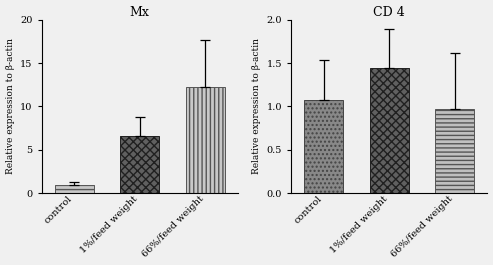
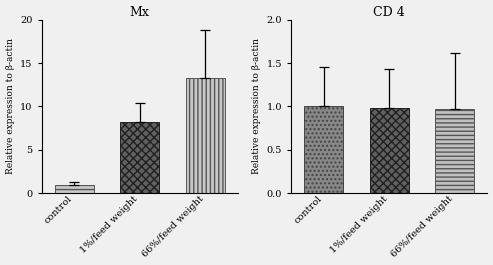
Mx/1%/feed weight: 6.6 -> 8.2
Mx/66%/feed weight: 12.2 -> 13.3
CD 4/control: 1.08 -> 1.00
CD 4/1%/feed weight: 1.44 -> 0.98
